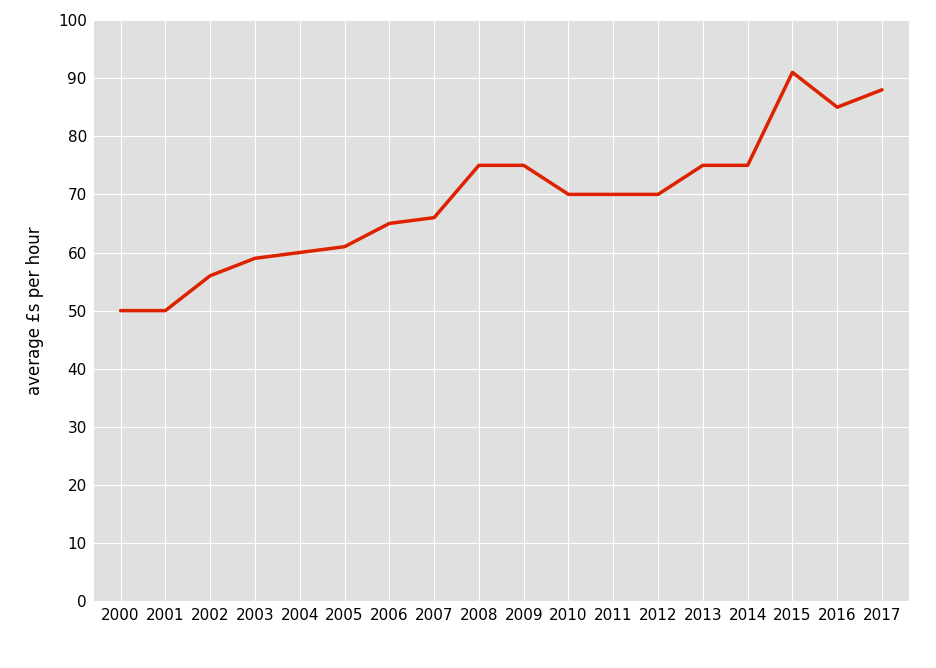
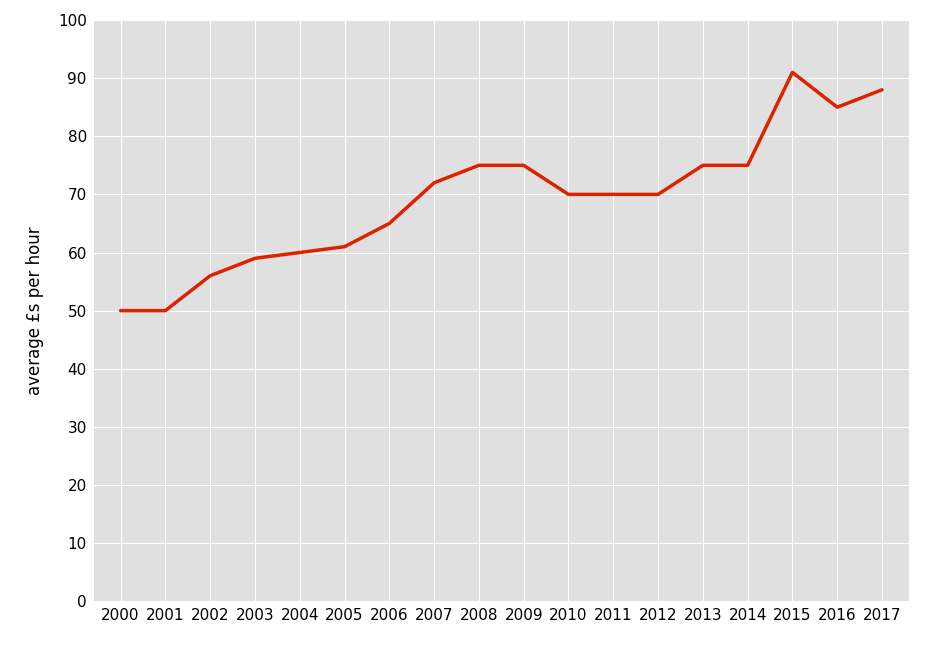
2007: 66 -> 72
